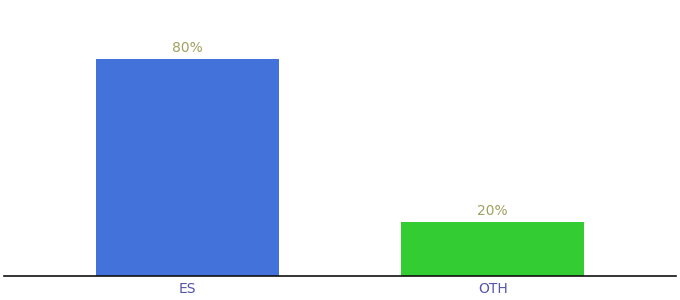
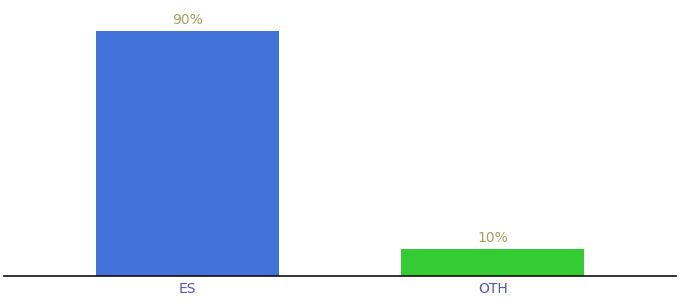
ES: 80% -> 90%
OTH: 20% -> 10%
